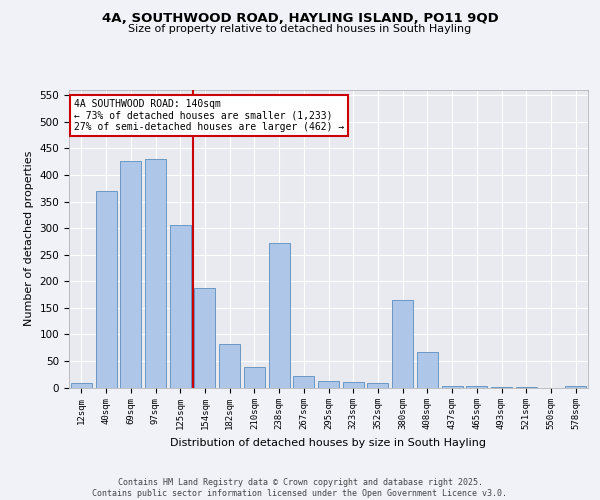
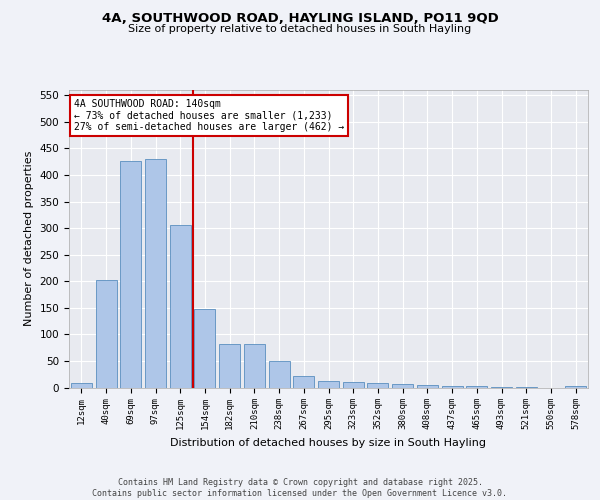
40sqm: 370 -> 202
154sqm: 188 -> 147
210sqm: 38 -> 81
238sqm: 272 -> 50
380sqm: 164 -> 6
408sqm: 66 -> 4
